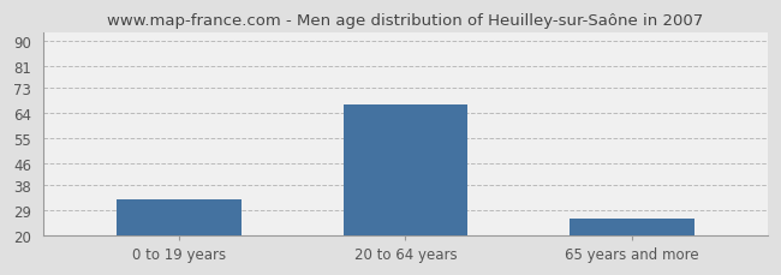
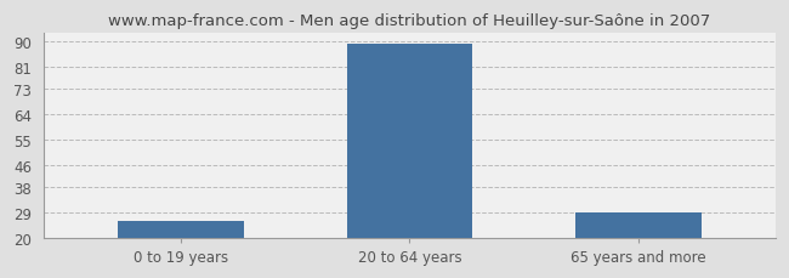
0 to 19 years: 33 -> 26
20 to 64 years: 67 -> 89
65 years and more: 26 -> 29
